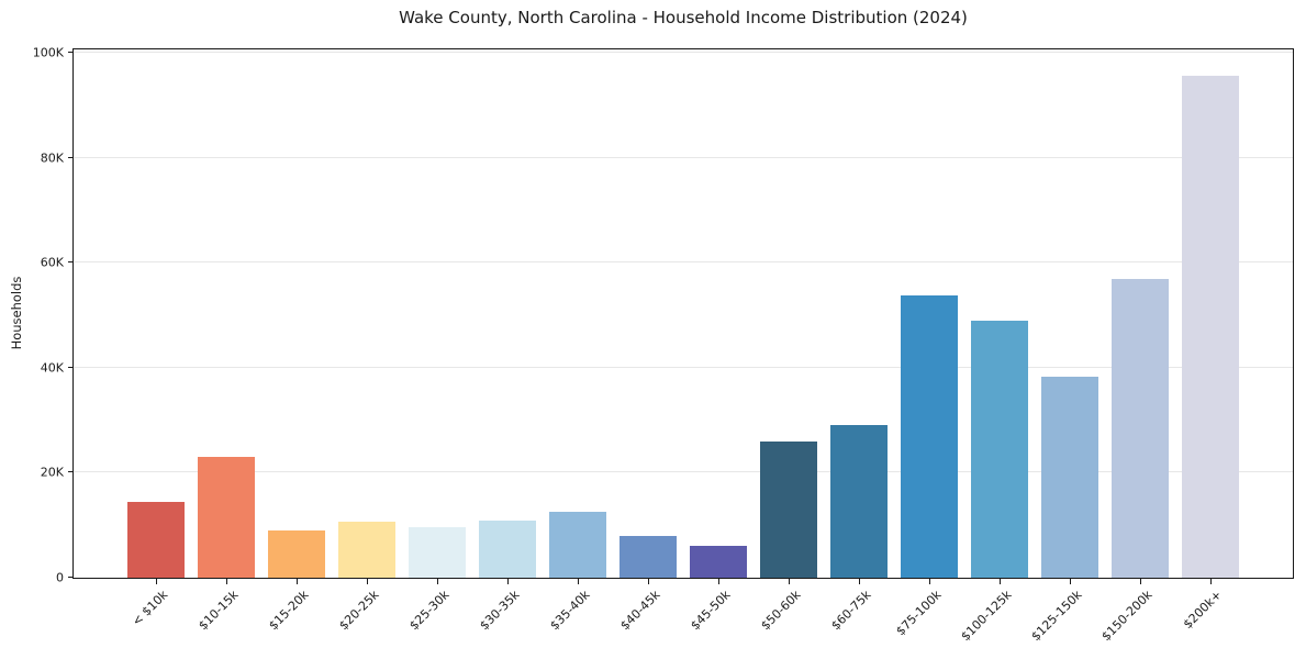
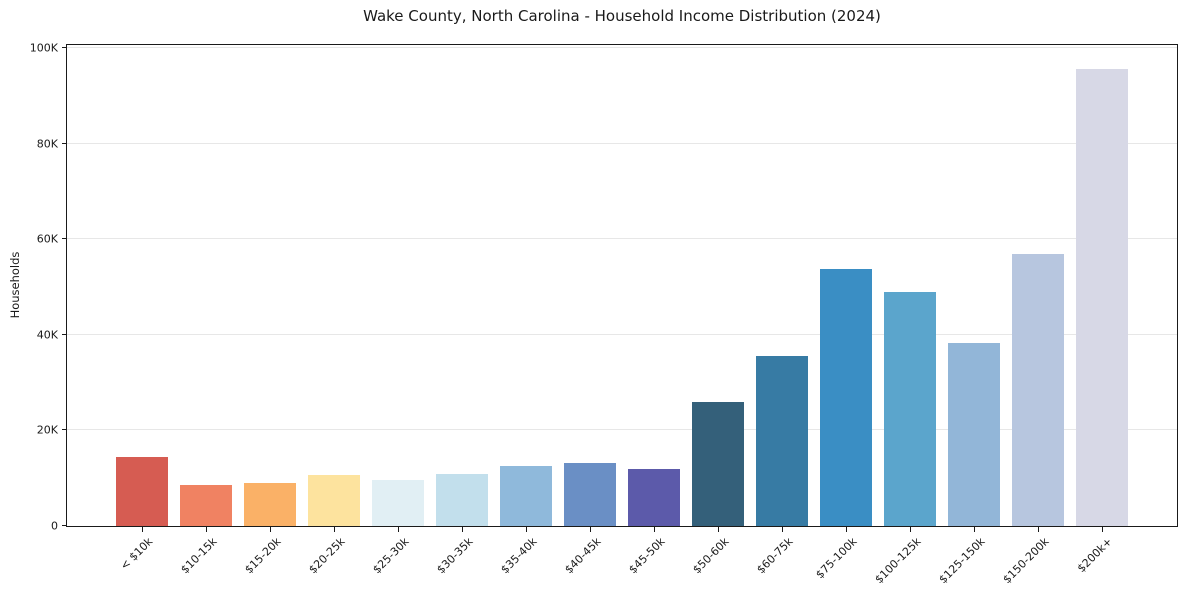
$10-15k: 23K -> 8K
$40-45k: 8K -> 13K
$45-50k: 6K -> 12K
$60-75k: 29K -> 36K
